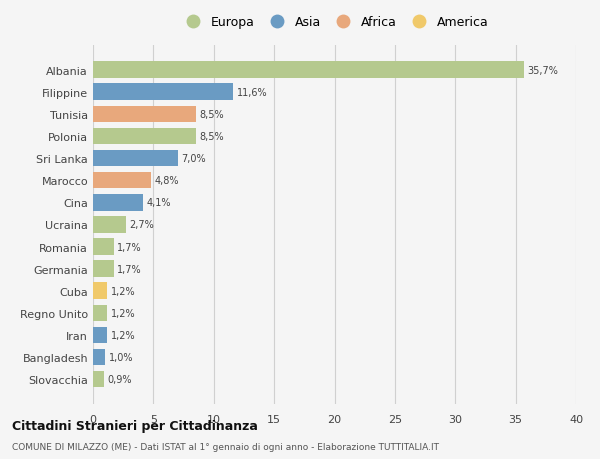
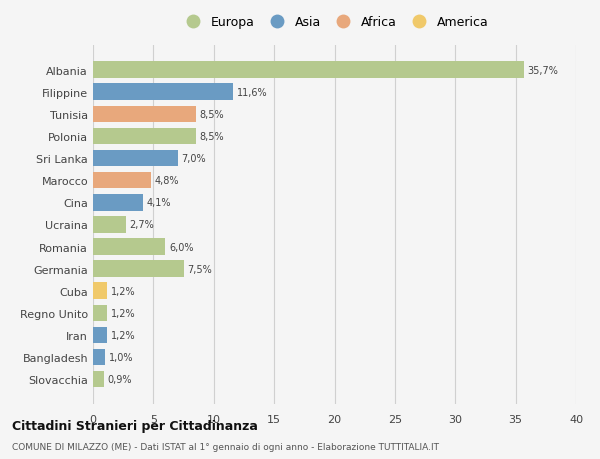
Romania: 1,7% -> 6,0%
Germania: 1,7% -> 7,5%
